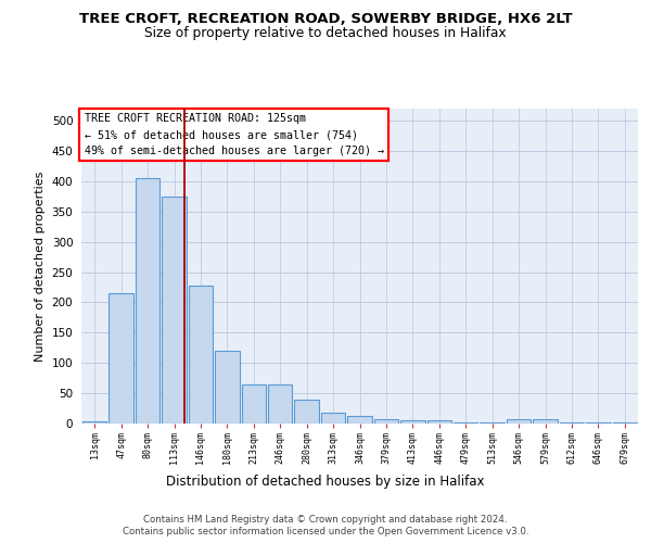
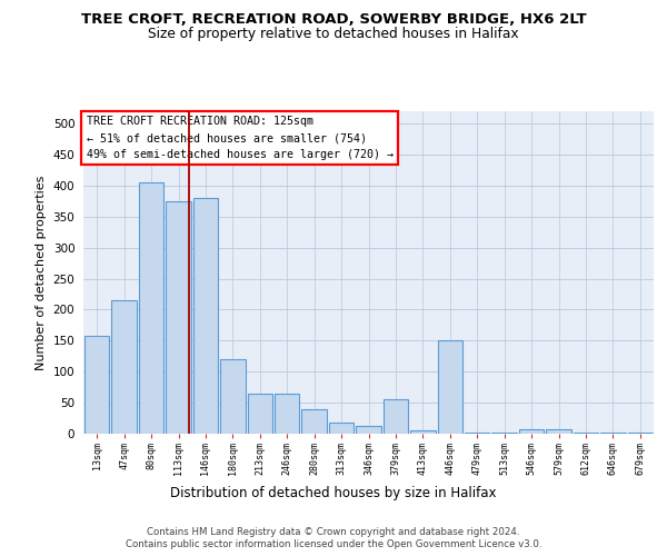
13sqm: 4 -> 158
146sqm: 228 -> 380
379sqm: 7 -> 56
446sqm: 6 -> 150
